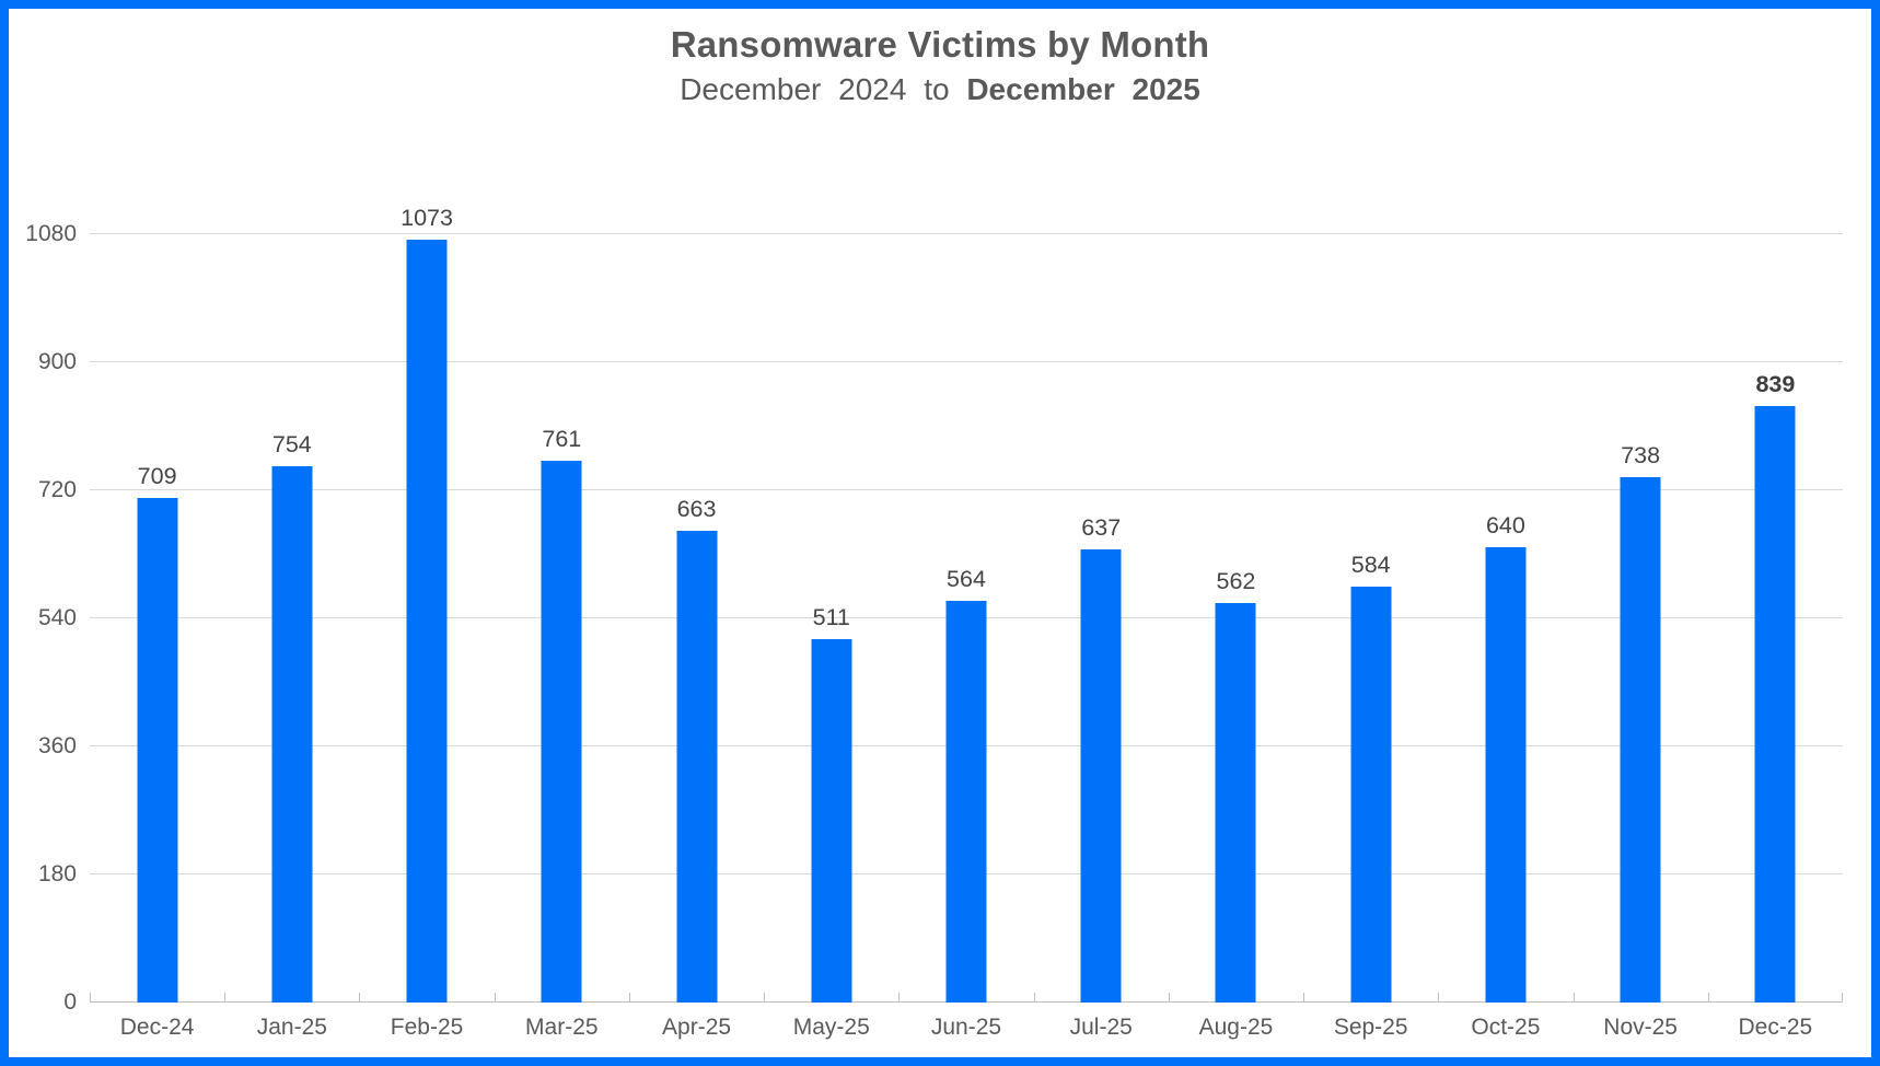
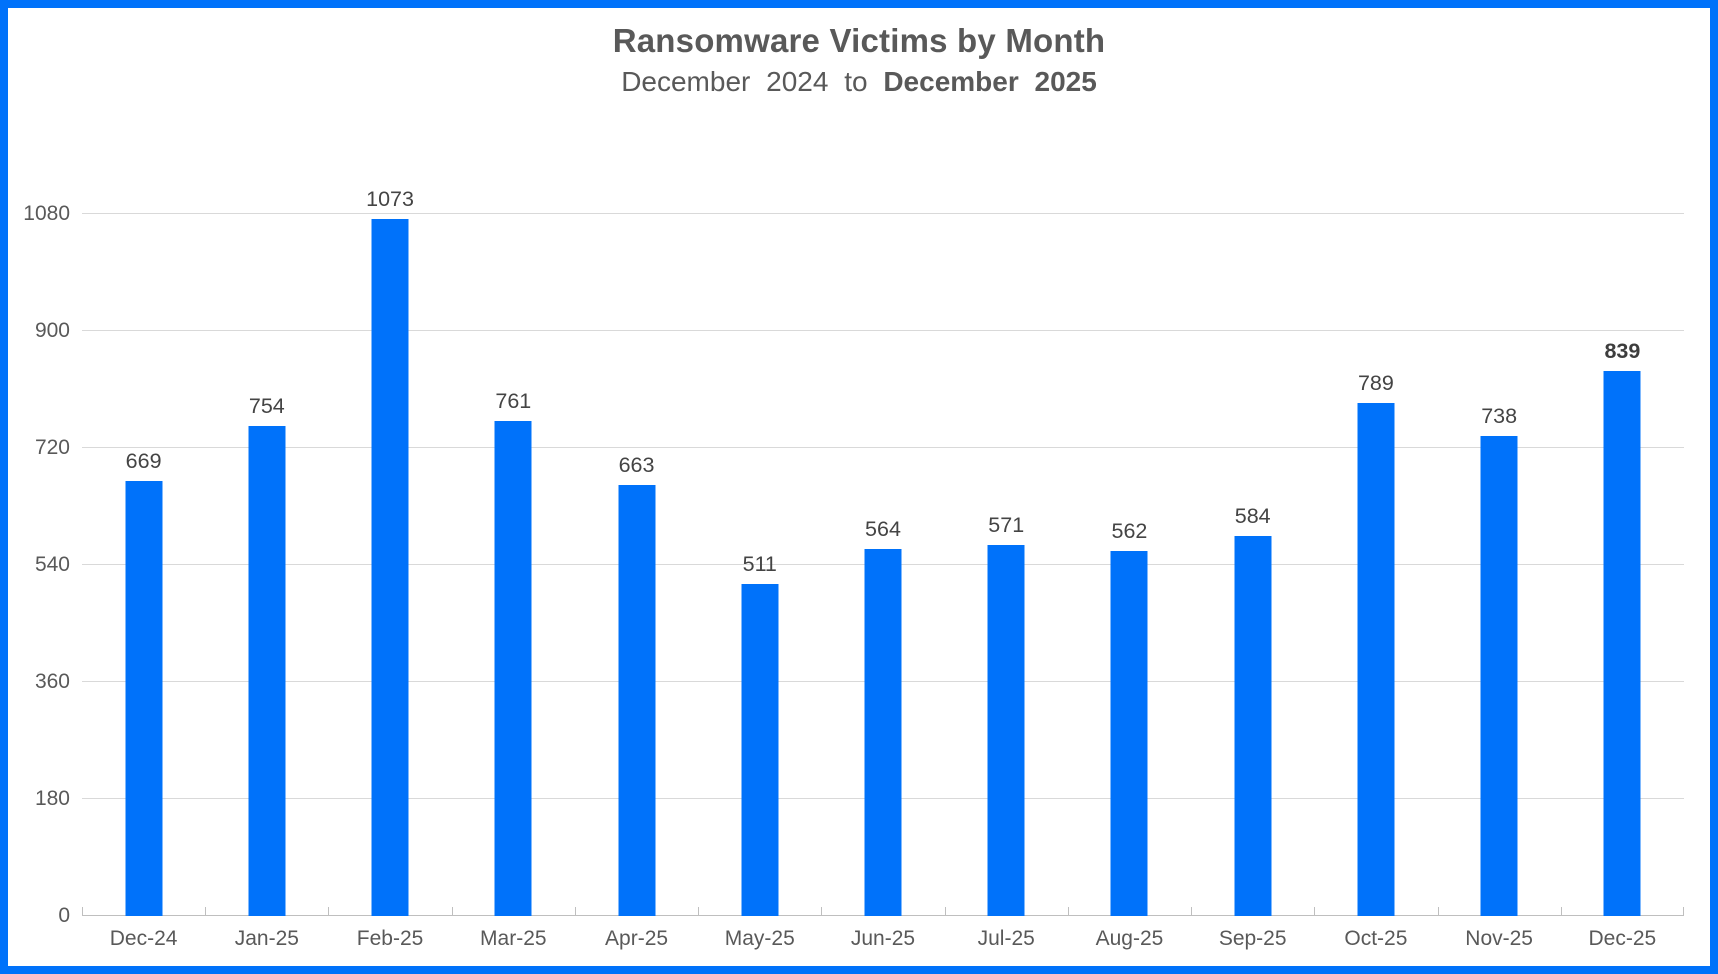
Dec-24: 709 -> 669
Jul-25: 637 -> 571
Oct-25: 640 -> 789
